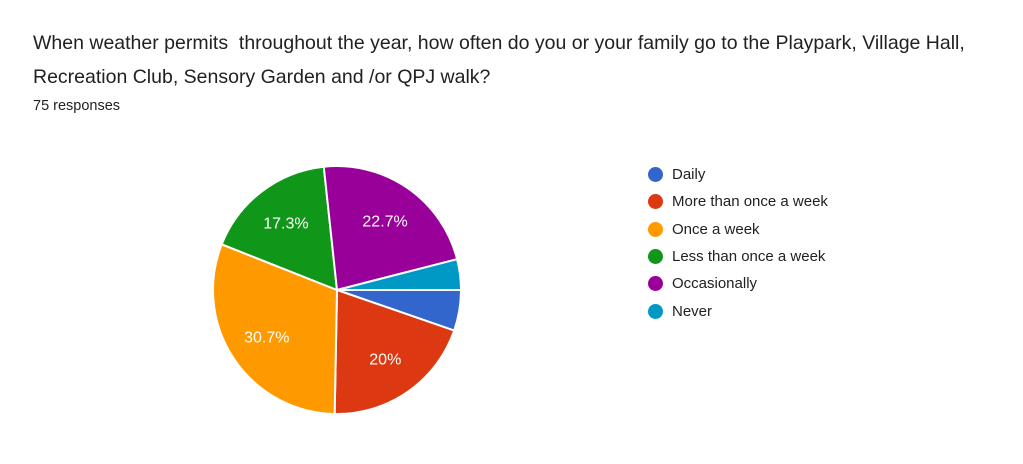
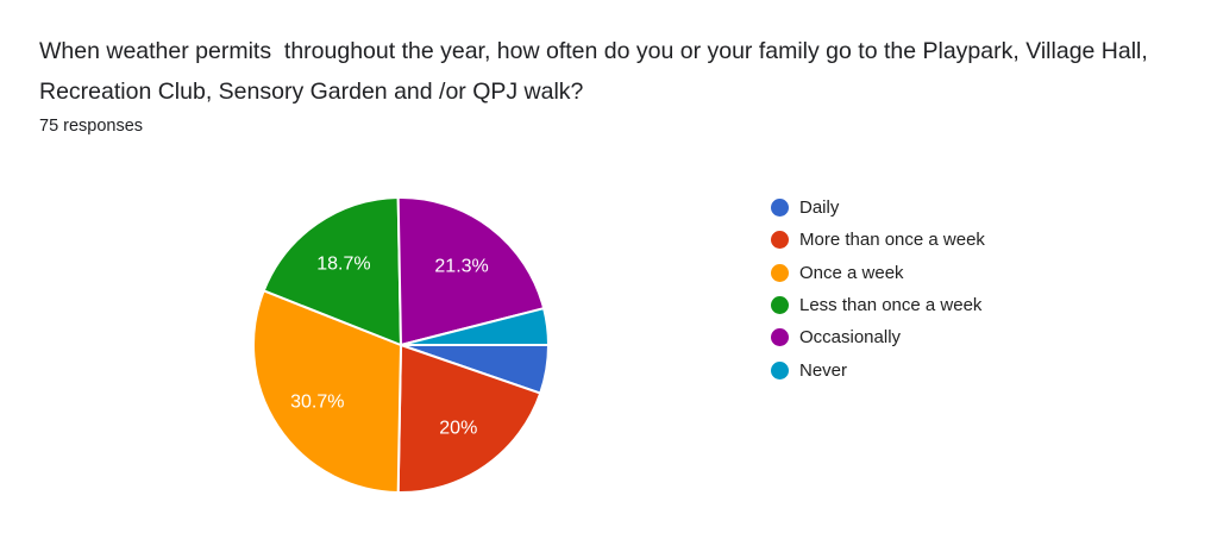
Less than once a week: 17.3% -> 18.7%
Occasionally: 22.7% -> 21.3%
